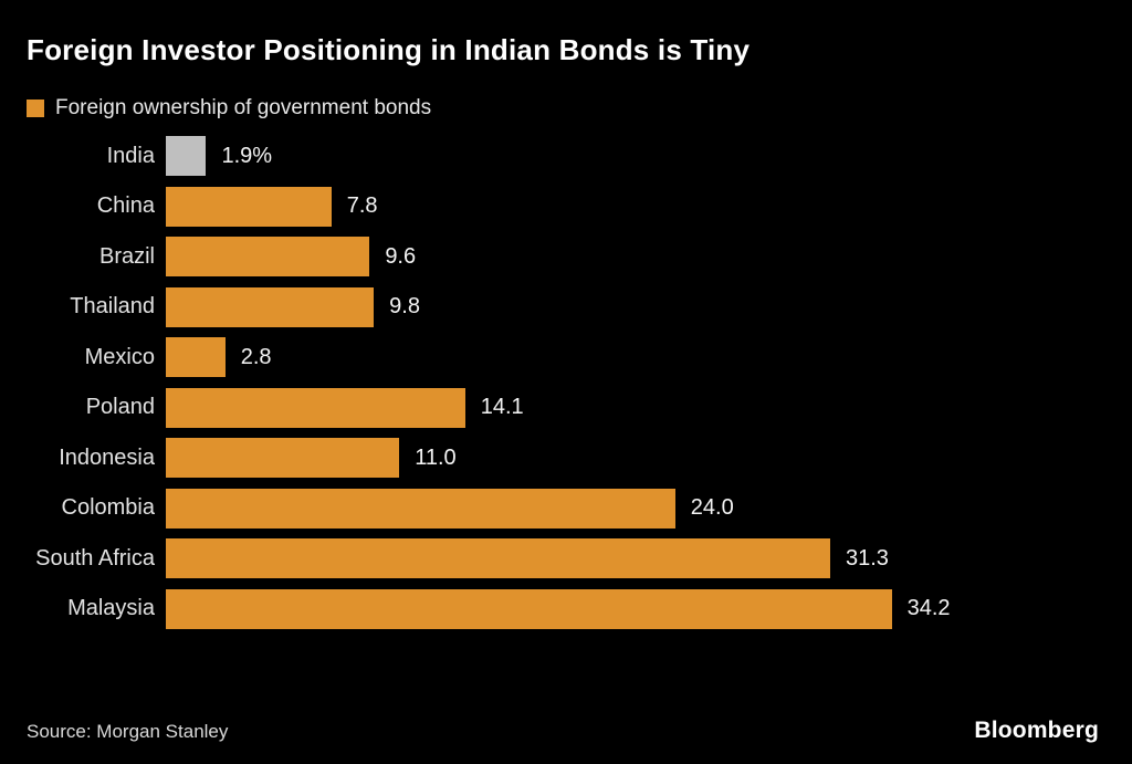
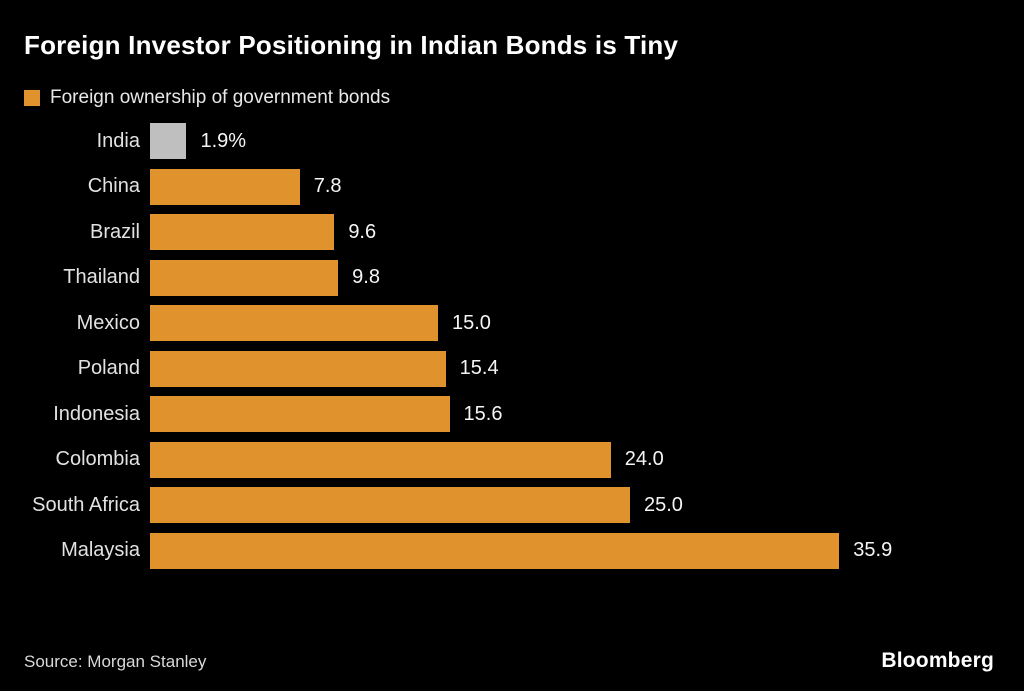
Mexico: 2.8 -> 15.0
Poland: 14.1 -> 15.4
Indonesia: 11.0 -> 15.6
South Africa: 31.3 -> 25.0
Malaysia: 34.2 -> 35.9
